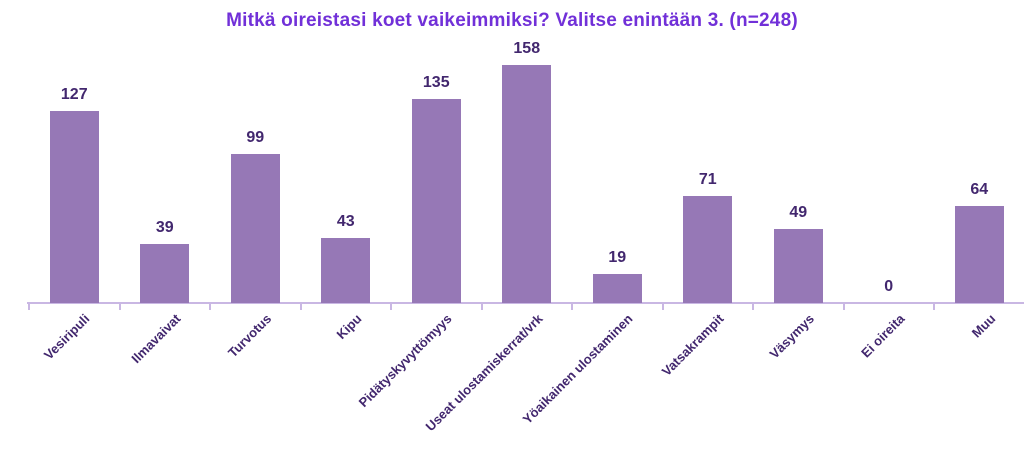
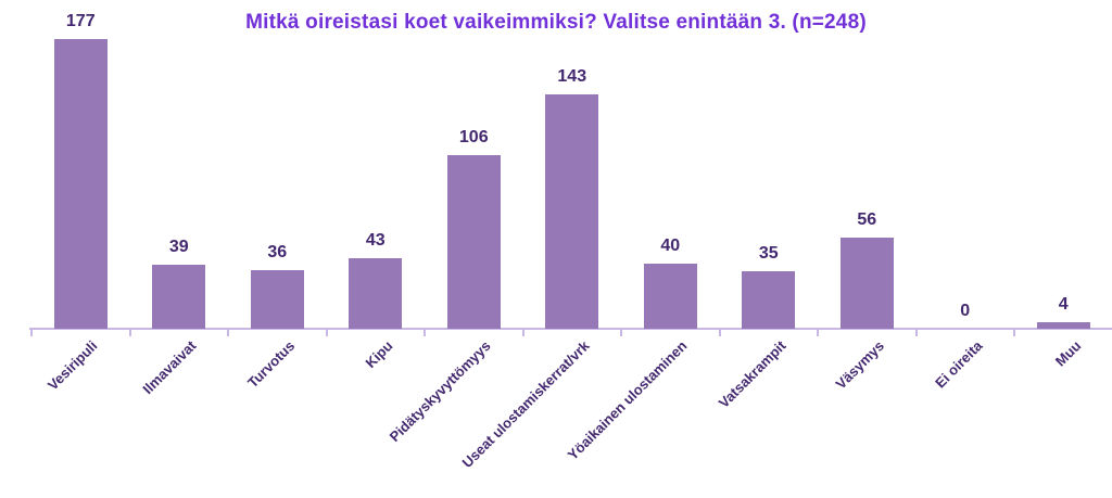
Vesiripuli: 127 -> 177
Turvotus: 99 -> 36
Pidätyskyvyttömyys: 135 -> 106
Useat ulostamiskerrat/vrk: 158 -> 143
Yöaikainen ulostaminen: 19 -> 40
Vatsakrampit: 71 -> 35
Väsymys: 49 -> 56
Muu: 64 -> 4
